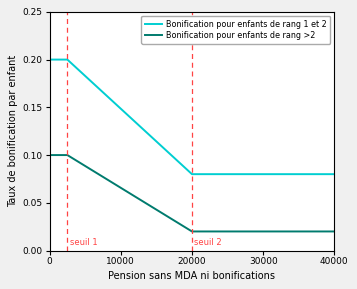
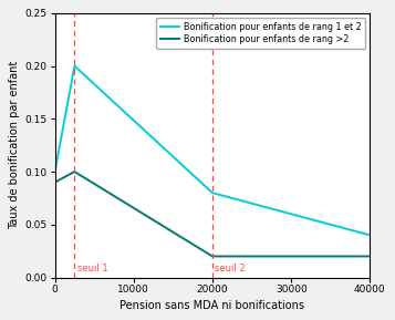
Bonification pour enfants de rang 1 et 2/0: 0.20 -> 0.10
Bonification pour enfants de rang >2/0: 0.10 -> 0.09
Bonification pour enfants de rang 1 et 2/40000: 0.08 -> 0.04
